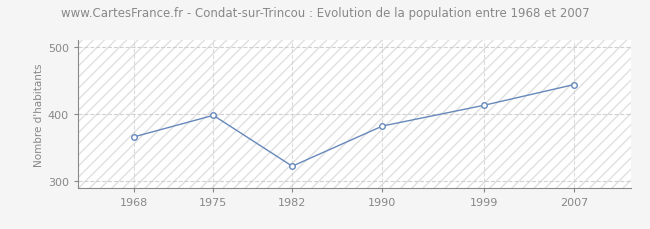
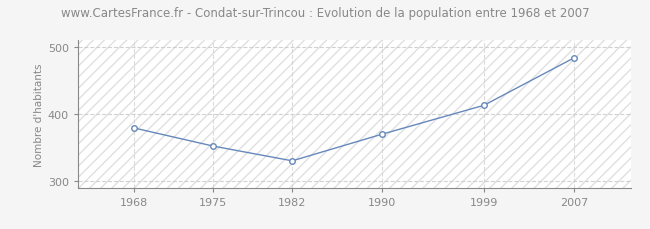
1968: 366 -> 379
1975: 398 -> 352
1982: 322 -> 330
1990: 382 -> 370
2007: 444 -> 484
